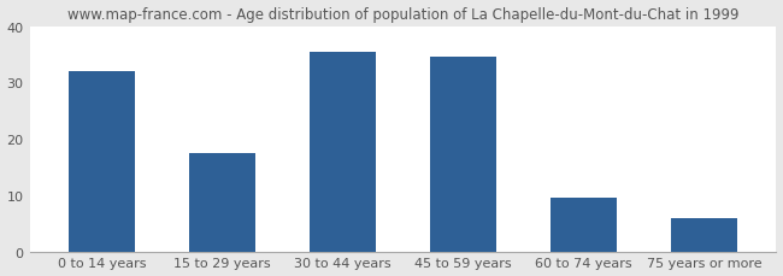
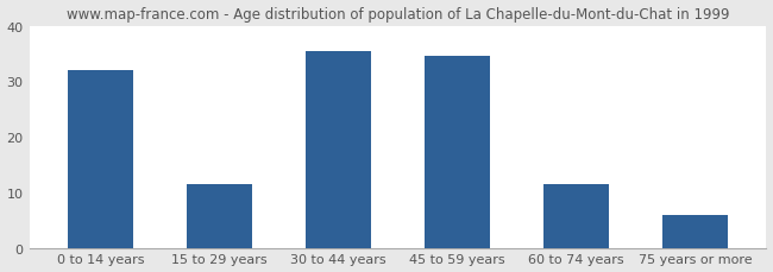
15 to 29 years: 17.5 -> 11.5
60 to 74 years: 9.5 -> 11.5
